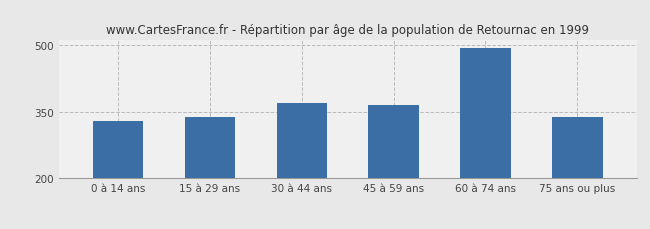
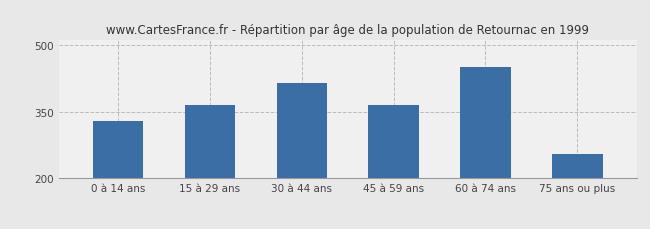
15 à 29 ans: 338 -> 365
30 à 44 ans: 369 -> 415
60 à 74 ans: 494 -> 450
75 ans ou plus: 338 -> 255
